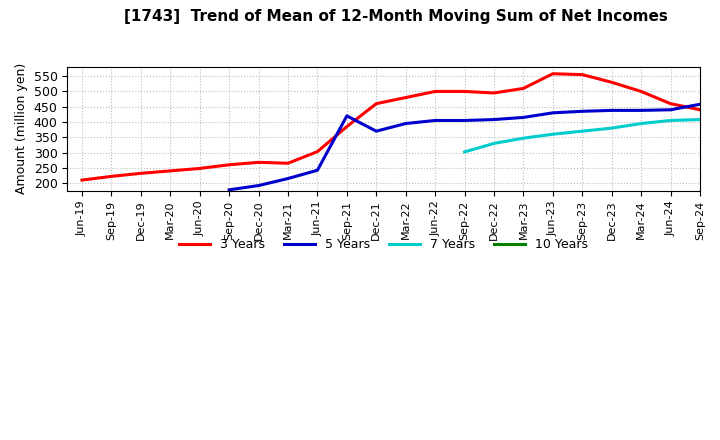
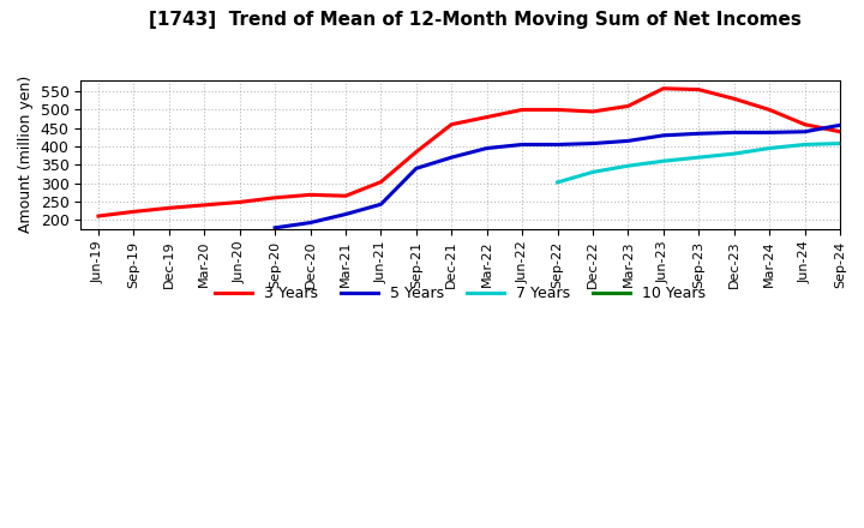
5 Years/Sep-21: 420 -> 340
